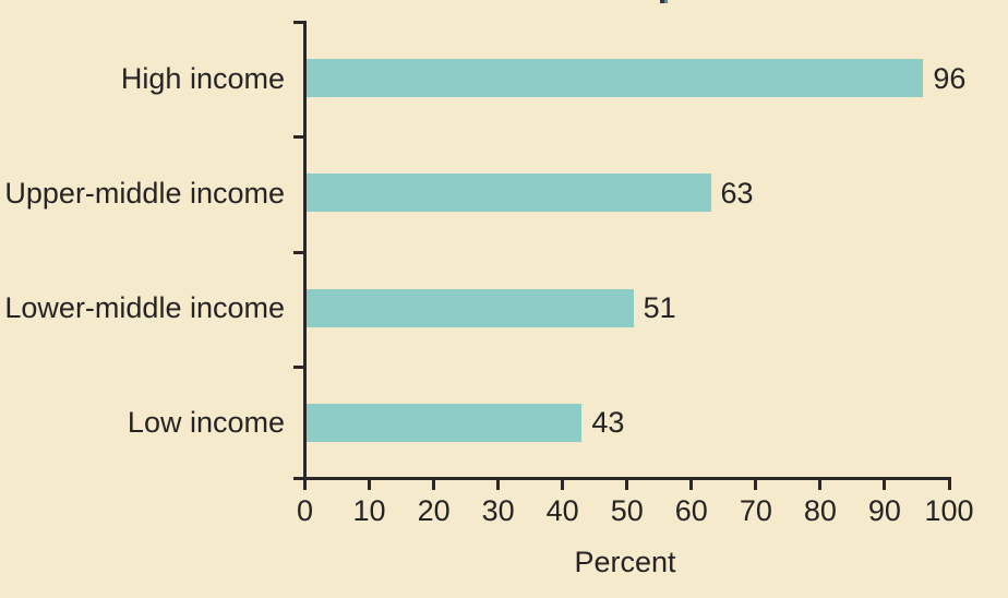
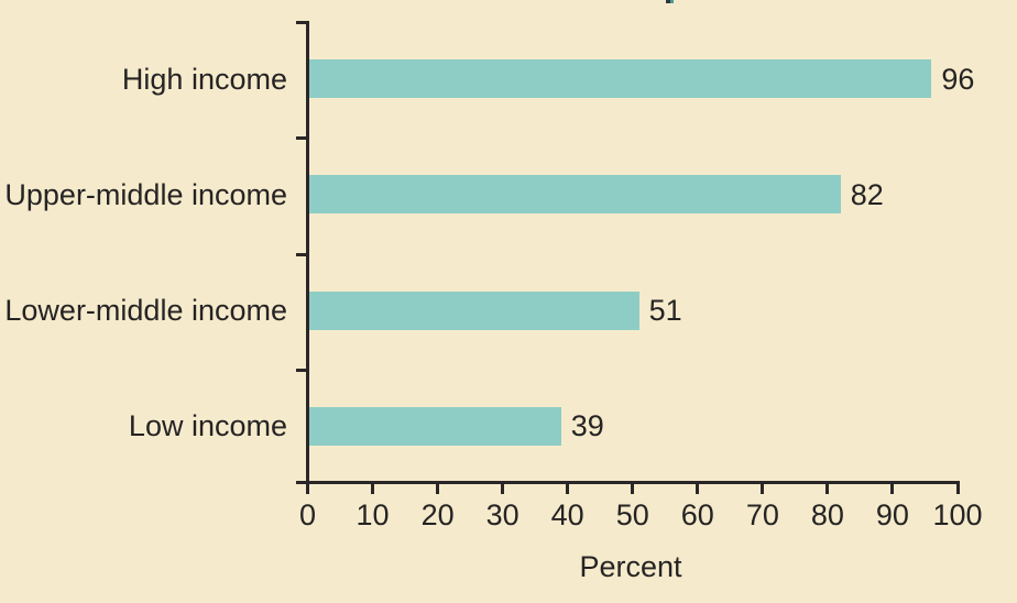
Upper-middle income: 63 -> 82
Low income: 43 -> 39
